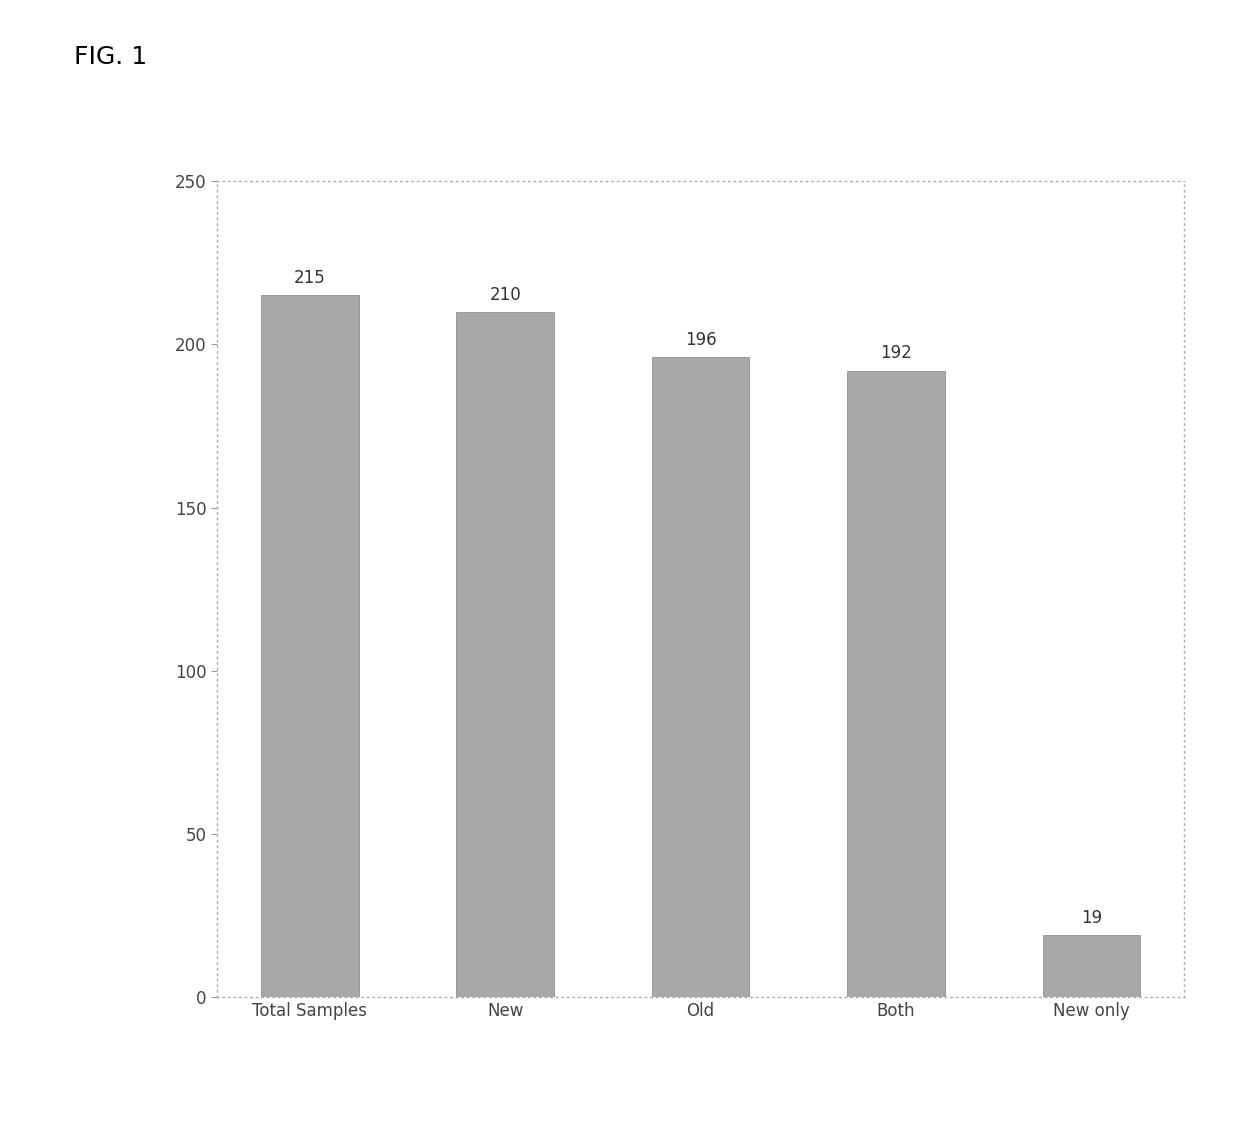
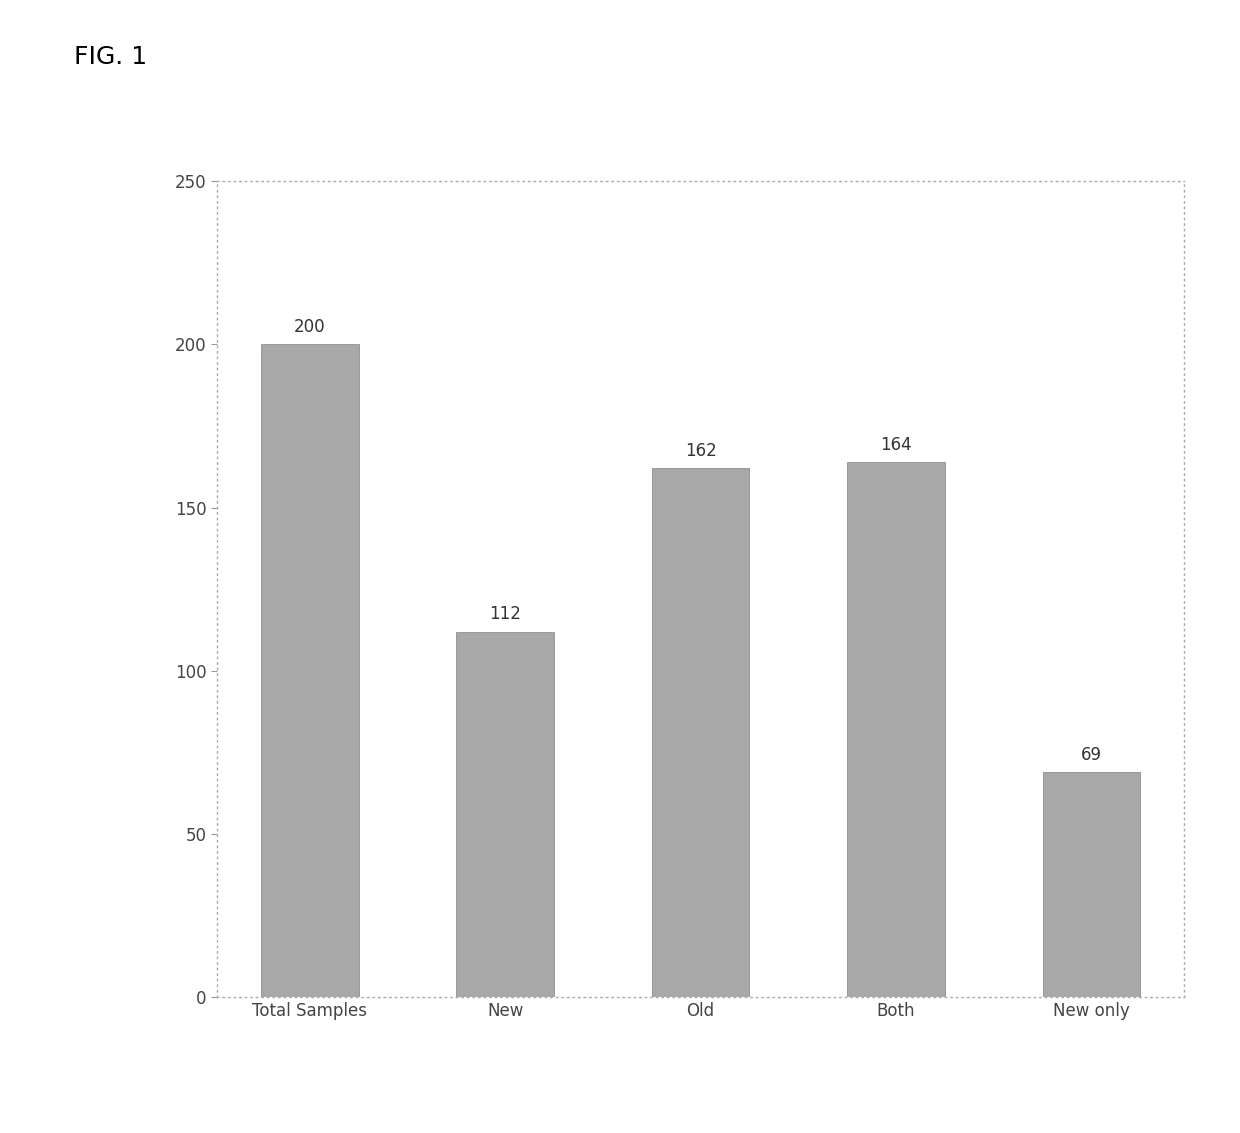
Total Samples: 215 -> 200
New: 210 -> 112
Old: 196 -> 162
Both: 192 -> 164
New only: 19 -> 69
